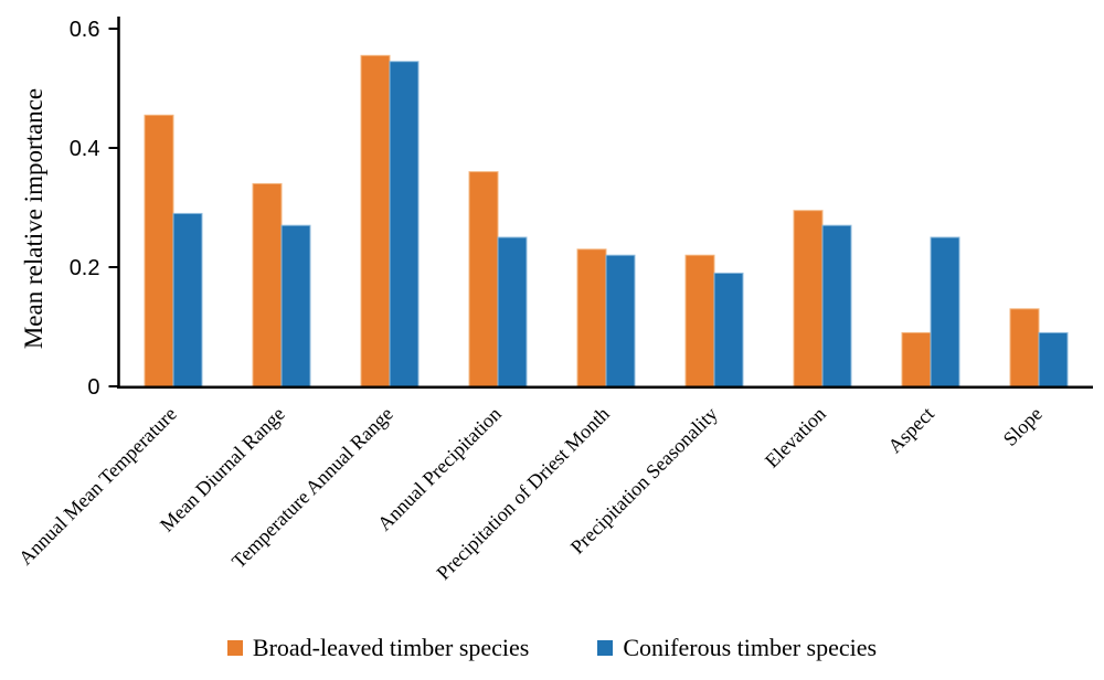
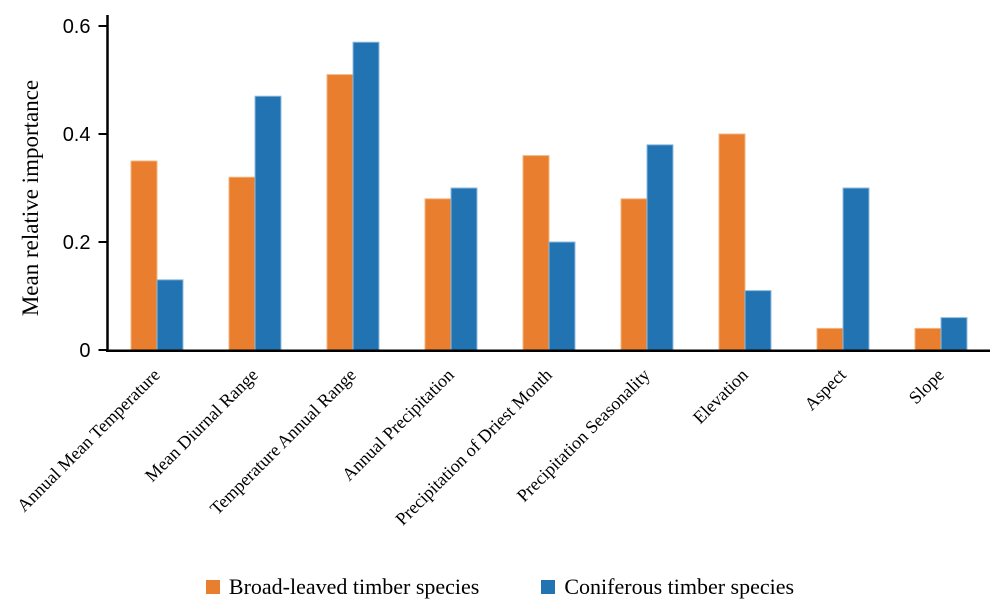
Broad-leaved timber species/Annual Mean Temperature: 0.46 -> 0.35
Coniferous timber species/Annual Mean Temperature: 0.29 -> 0.13
Broad-leaved timber species/Mean Diurnal Range: 0.34 -> 0.32
Coniferous timber species/Mean Diurnal Range: 0.27 -> 0.47
Broad-leaved timber species/Temperature Annual Range: 0.56 -> 0.51
Coniferous timber species/Temperature Annual Range: 0.55 -> 0.57
Broad-leaved timber species/Annual Precipitation: 0.36 -> 0.28
Coniferous timber species/Annual Precipitation: 0.25 -> 0.30
Broad-leaved timber species/Precipitation of Driest Month: 0.23 -> 0.36
Coniferous timber species/Precipitation of Driest Month: 0.22 -> 0.20
Broad-leaved timber species/Precipitation Seasonality: 0.22 -> 0.28
Coniferous timber species/Precipitation Seasonality: 0.19 -> 0.38
Broad-leaved timber species/Elevation: 0.29 -> 0.40
Coniferous timber species/Elevation: 0.27 -> 0.11
Broad-leaved timber species/Aspect: 0.09 -> 0.04
Coniferous timber species/Aspect: 0.25 -> 0.30
Broad-leaved timber species/Slope: 0.13 -> 0.04
Coniferous timber species/Slope: 0.09 -> 0.06
